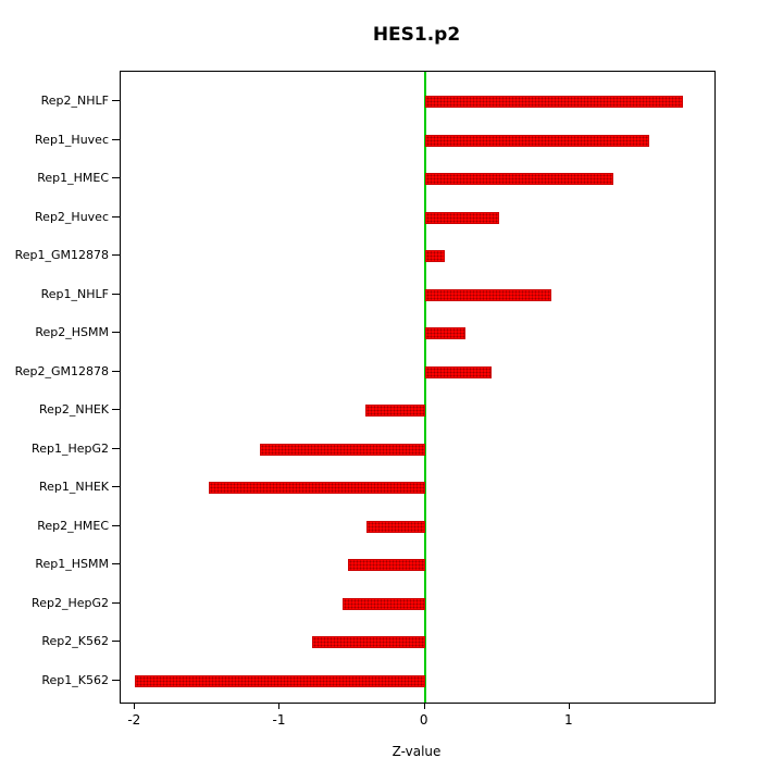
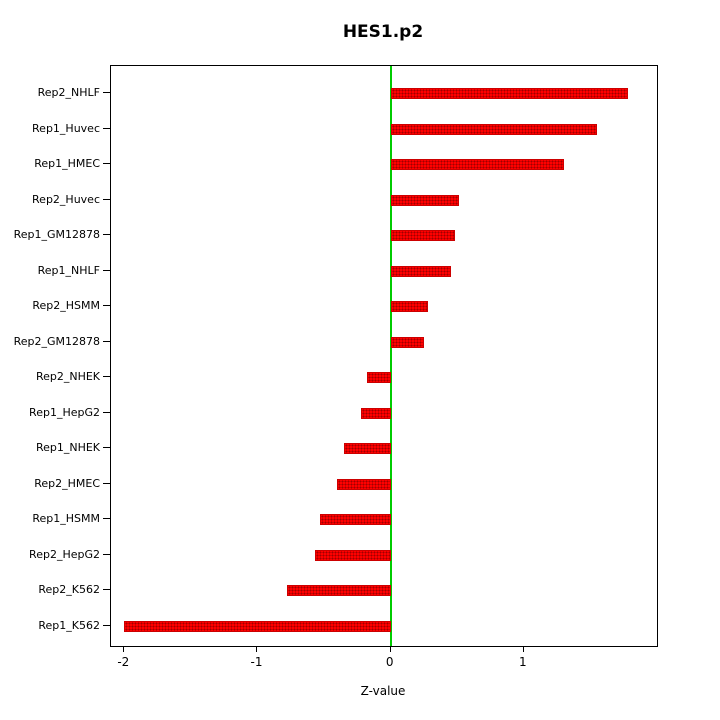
Rep1_GM12878: 0.14 -> 0.48
Rep1_NHLF: 0.87 -> 0.45
Rep2_GM12878: 0.46 -> 0.25
Rep2_NHEK: -0.41 -> -0.18
Rep1_HepG2: -1.14 -> -0.22
Rep1_NHEK: -1.49 -> -0.35
